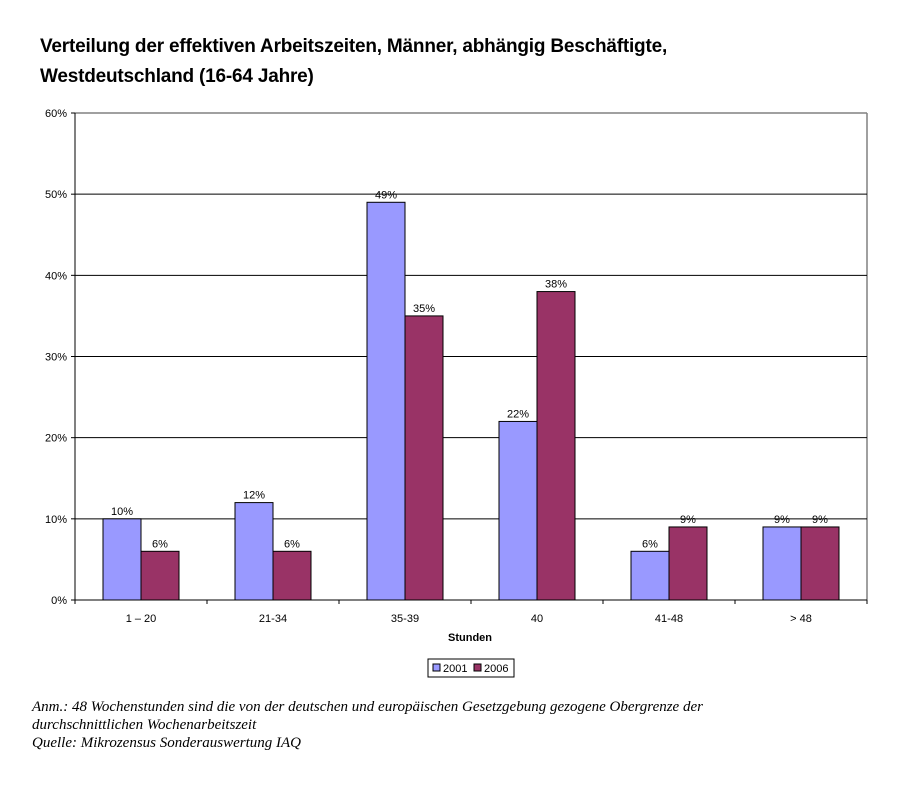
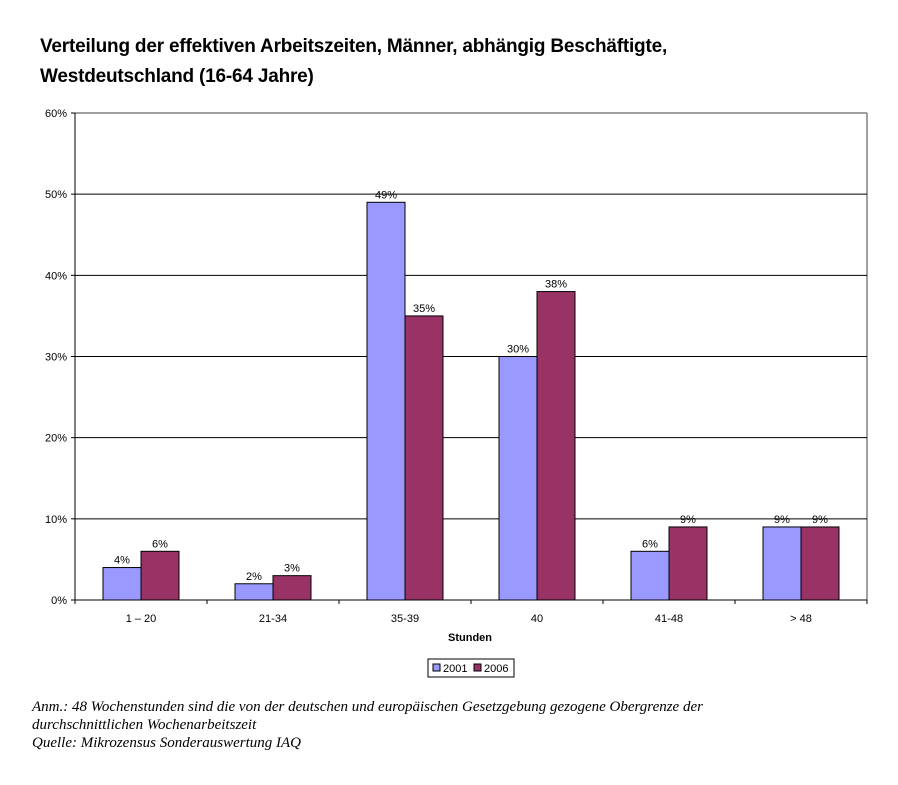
2001/1 – 20: 10% -> 4%
2001/21-34: 12% -> 2%
2006/21-34: 6% -> 3%
2001/40: 22% -> 30%
